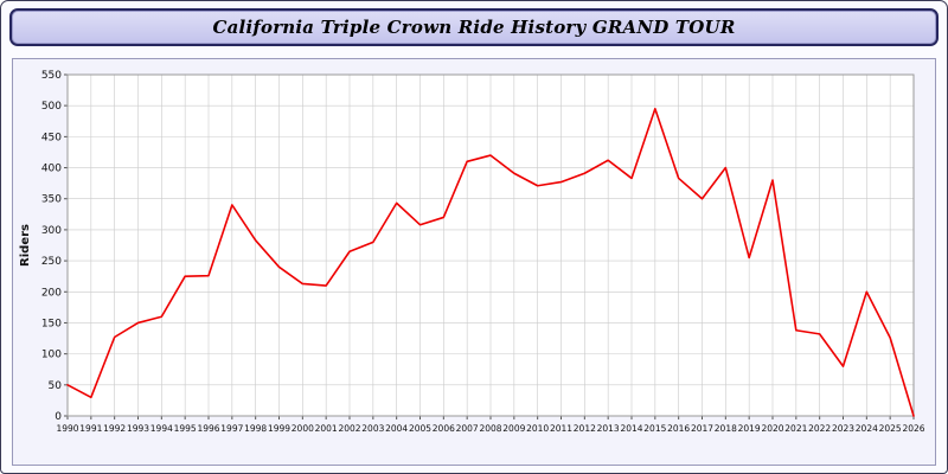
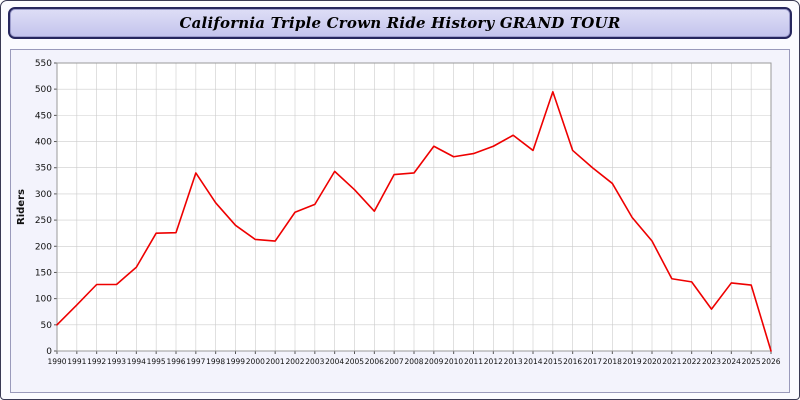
1991: 30 -> 90
1993: 150 -> 130
2006: 320 -> 270
2007: 410 -> 340
2008: 420 -> 340
2018: 400 -> 320
2020: 380 -> 210
2024: 200 -> 130
